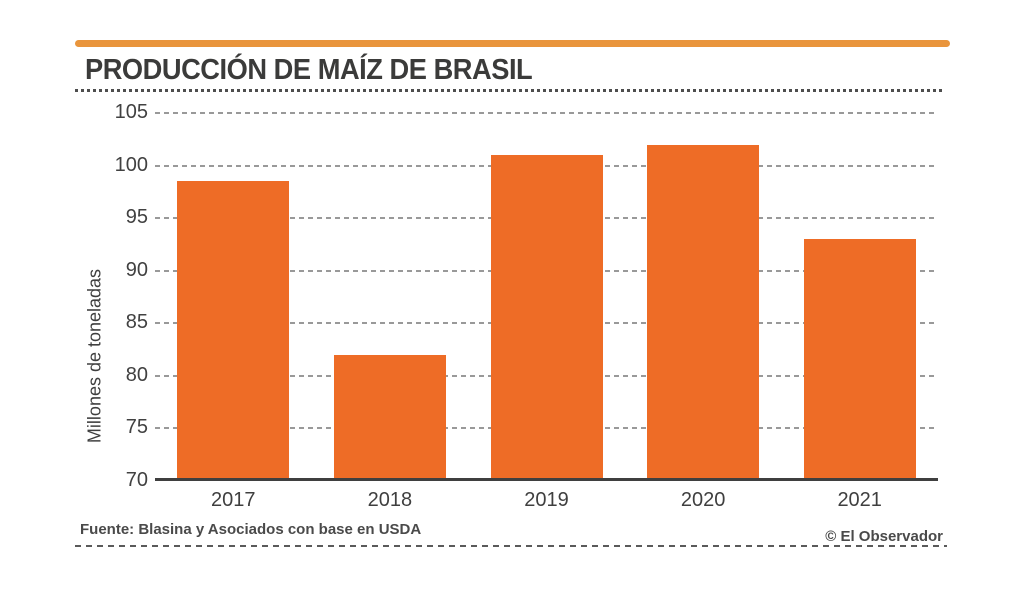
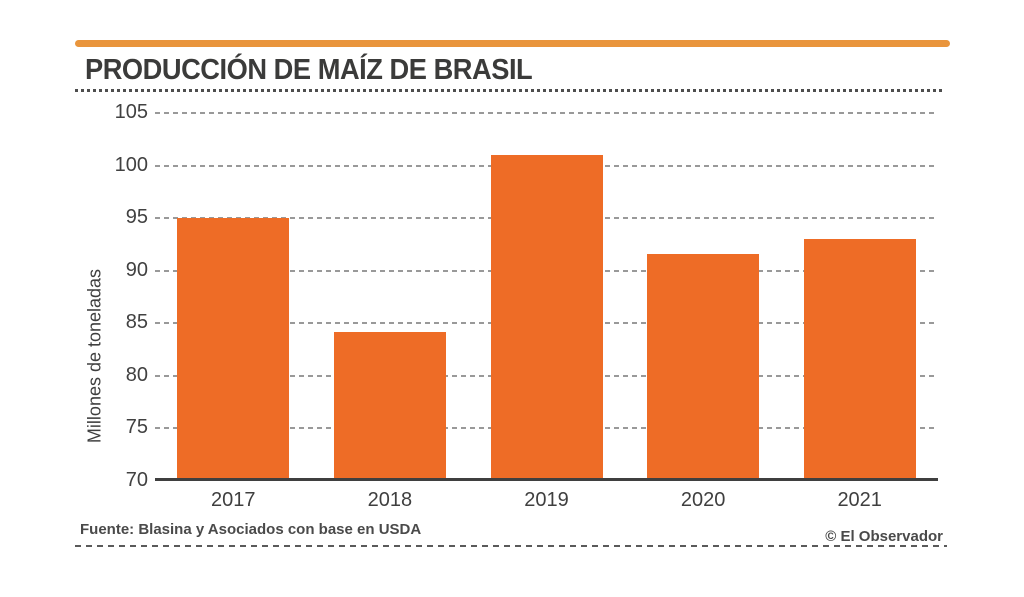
2017: 98.5 -> 95.0
2018: 82.0 -> 84.2
2020: 102.0 -> 91.6
